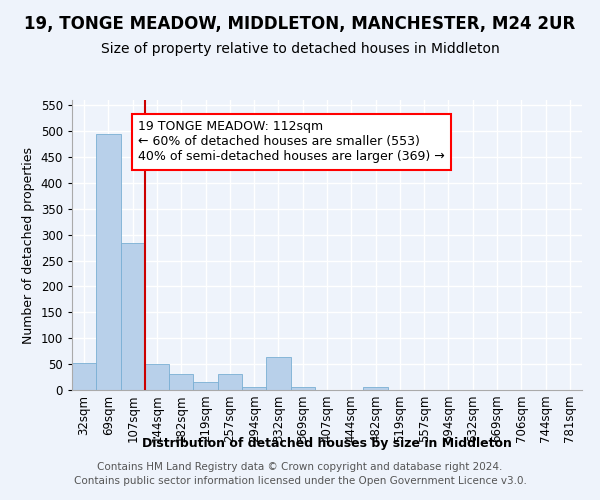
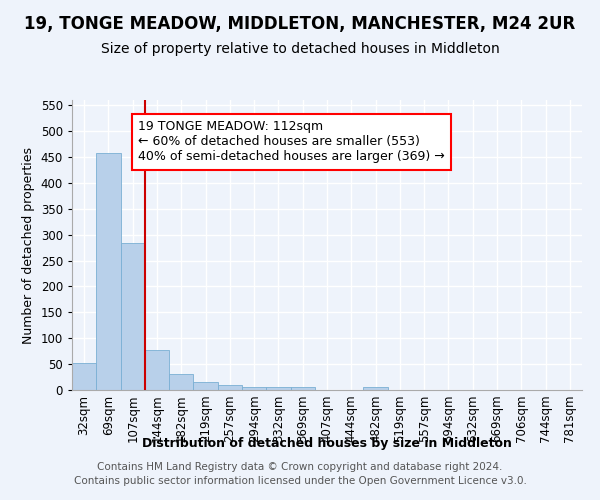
69sqm: 494 -> 458
144sqm: 50 -> 78
257sqm: 30 -> 10
332sqm: 64 -> 5
